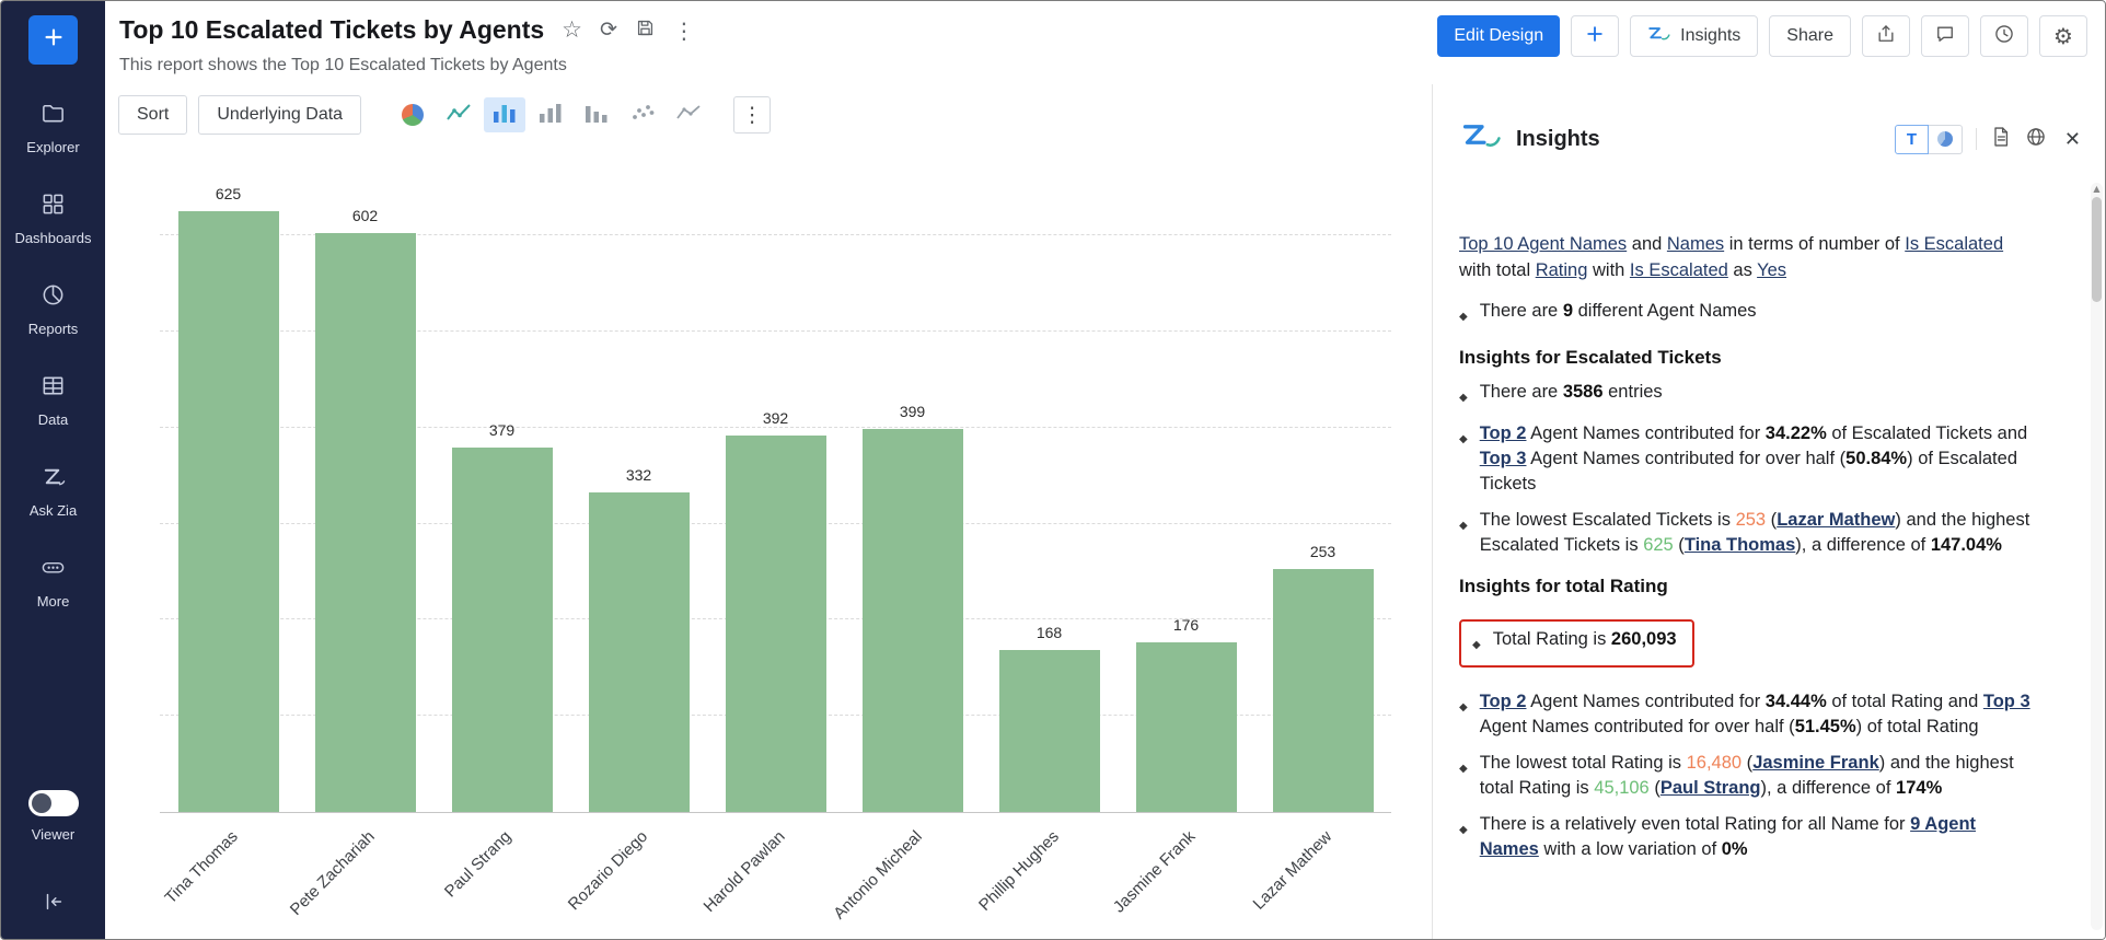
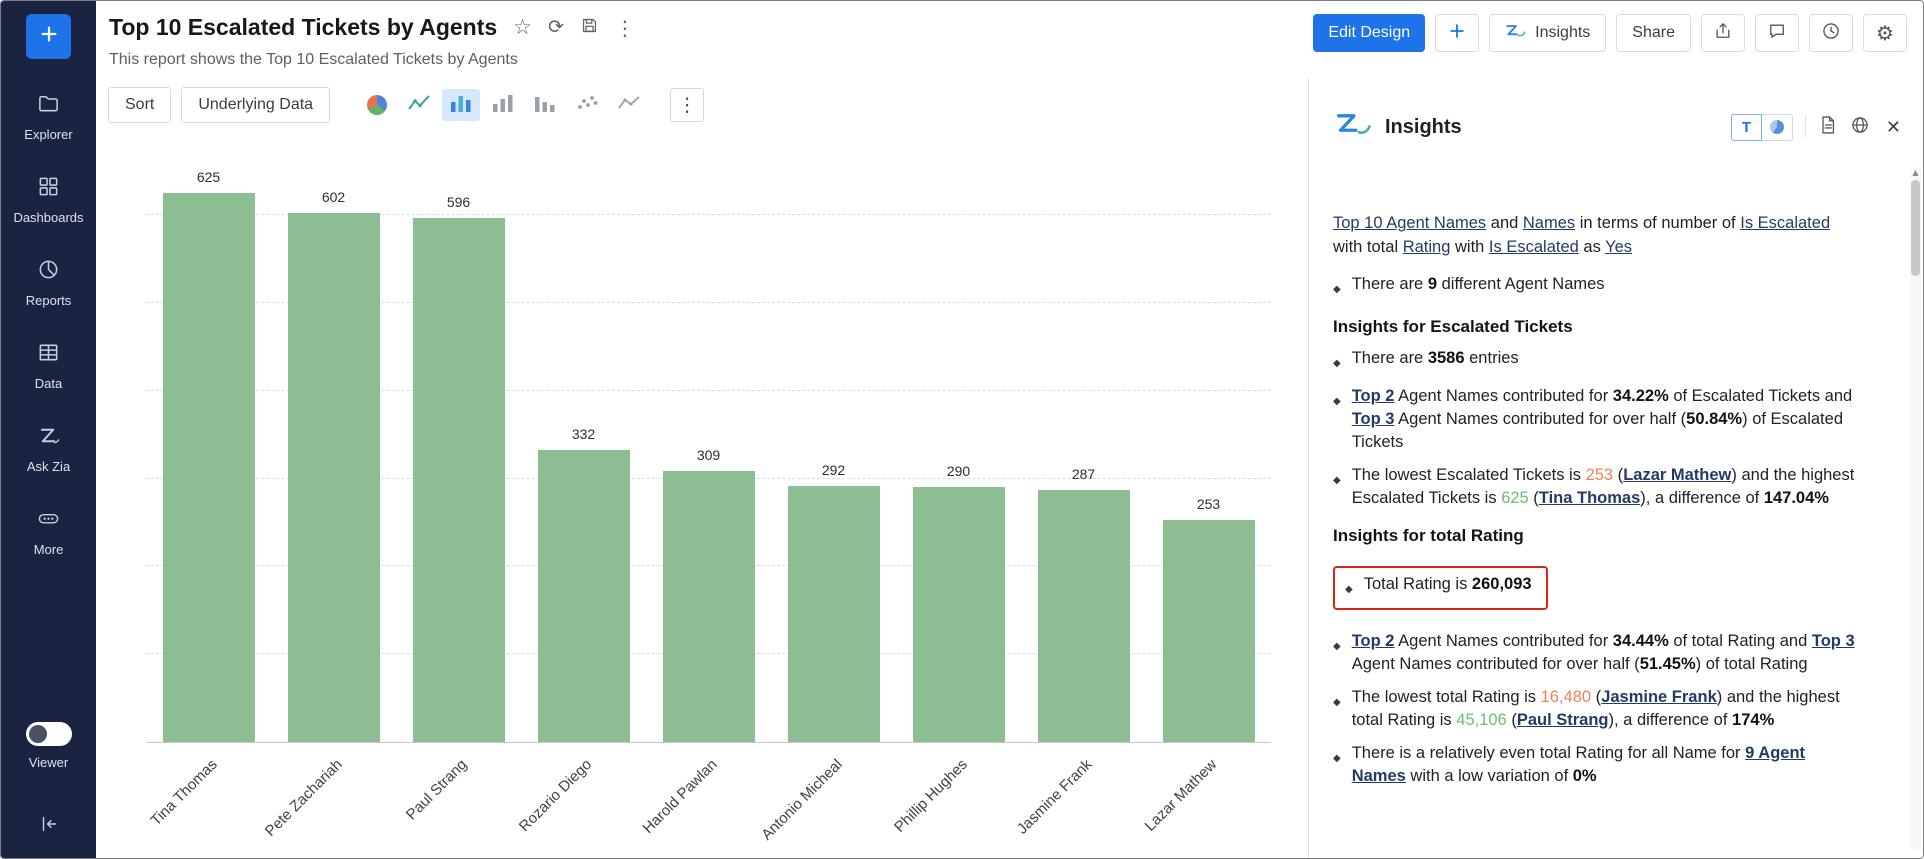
Paul Strang: 379 -> 596
Harold Pawlan: 392 -> 309
Antonio Micheal: 399 -> 292
Phillip Hughes: 168 -> 290
Jasmine Frank: 176 -> 287
